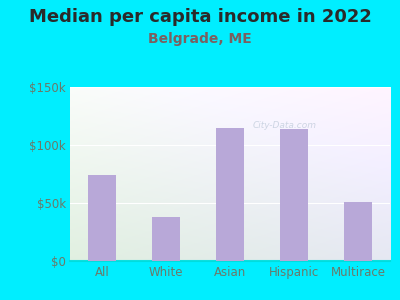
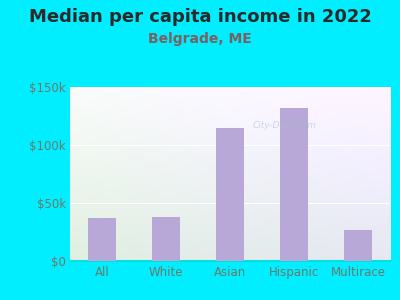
All: $74k -> $37k
Hispanic: $114k -> $132k
Multirace: $51k -> $27k
